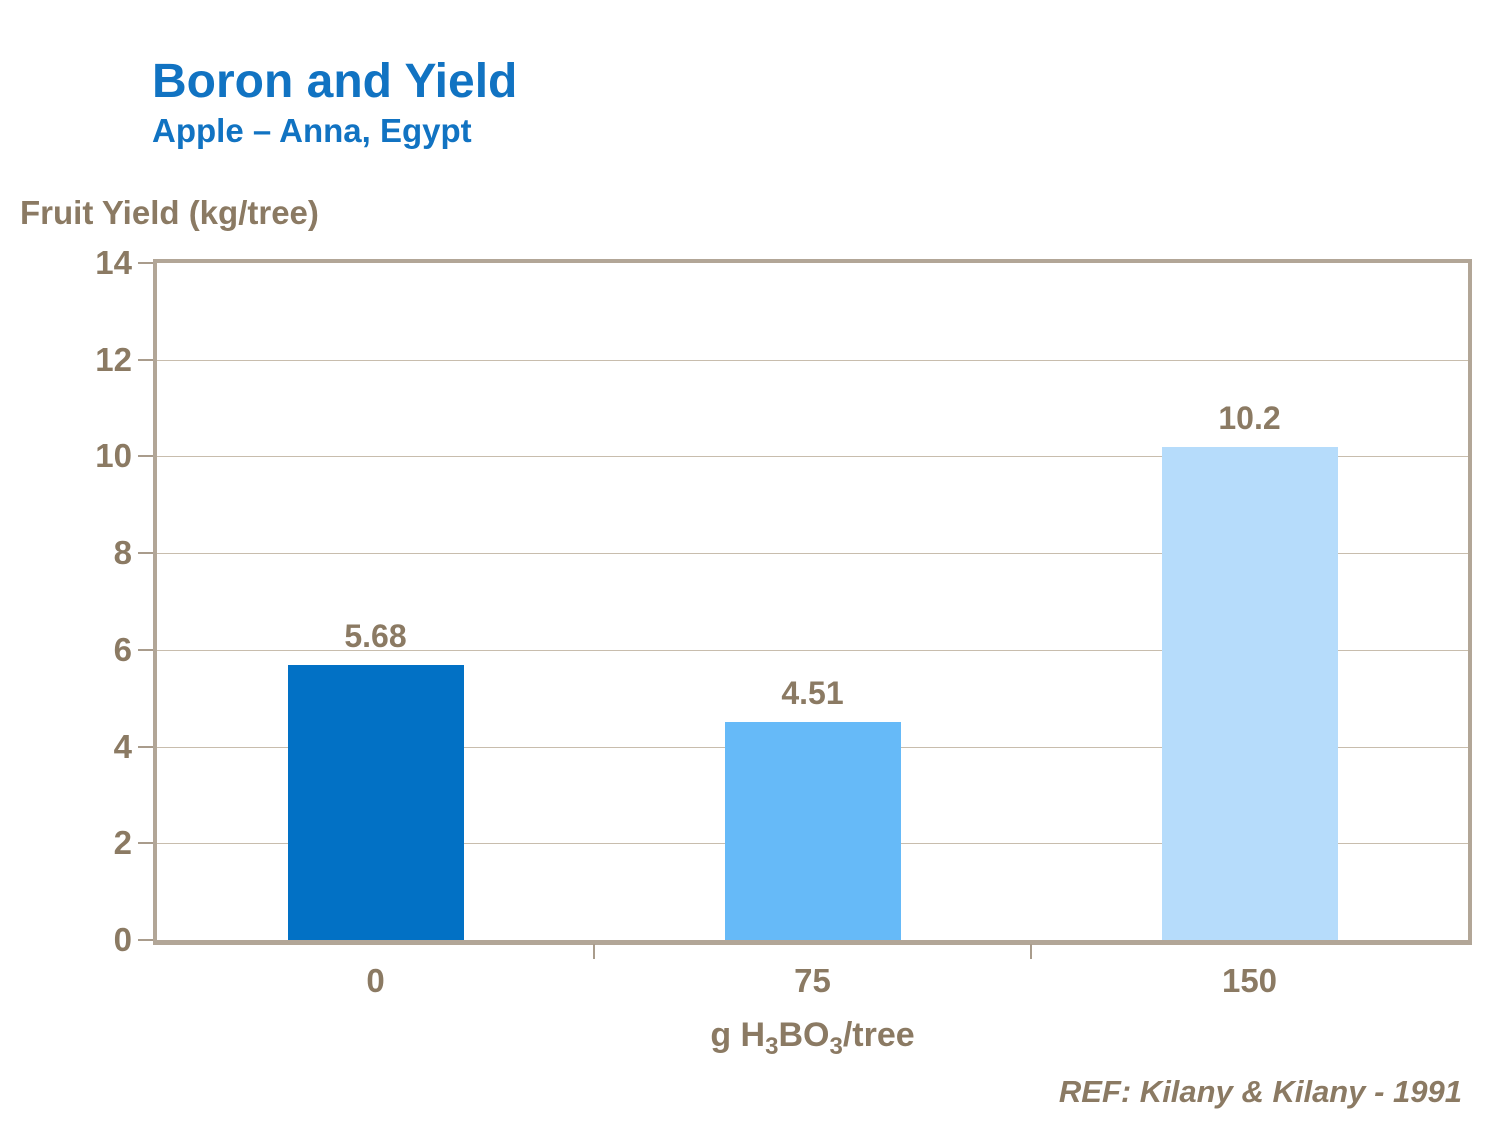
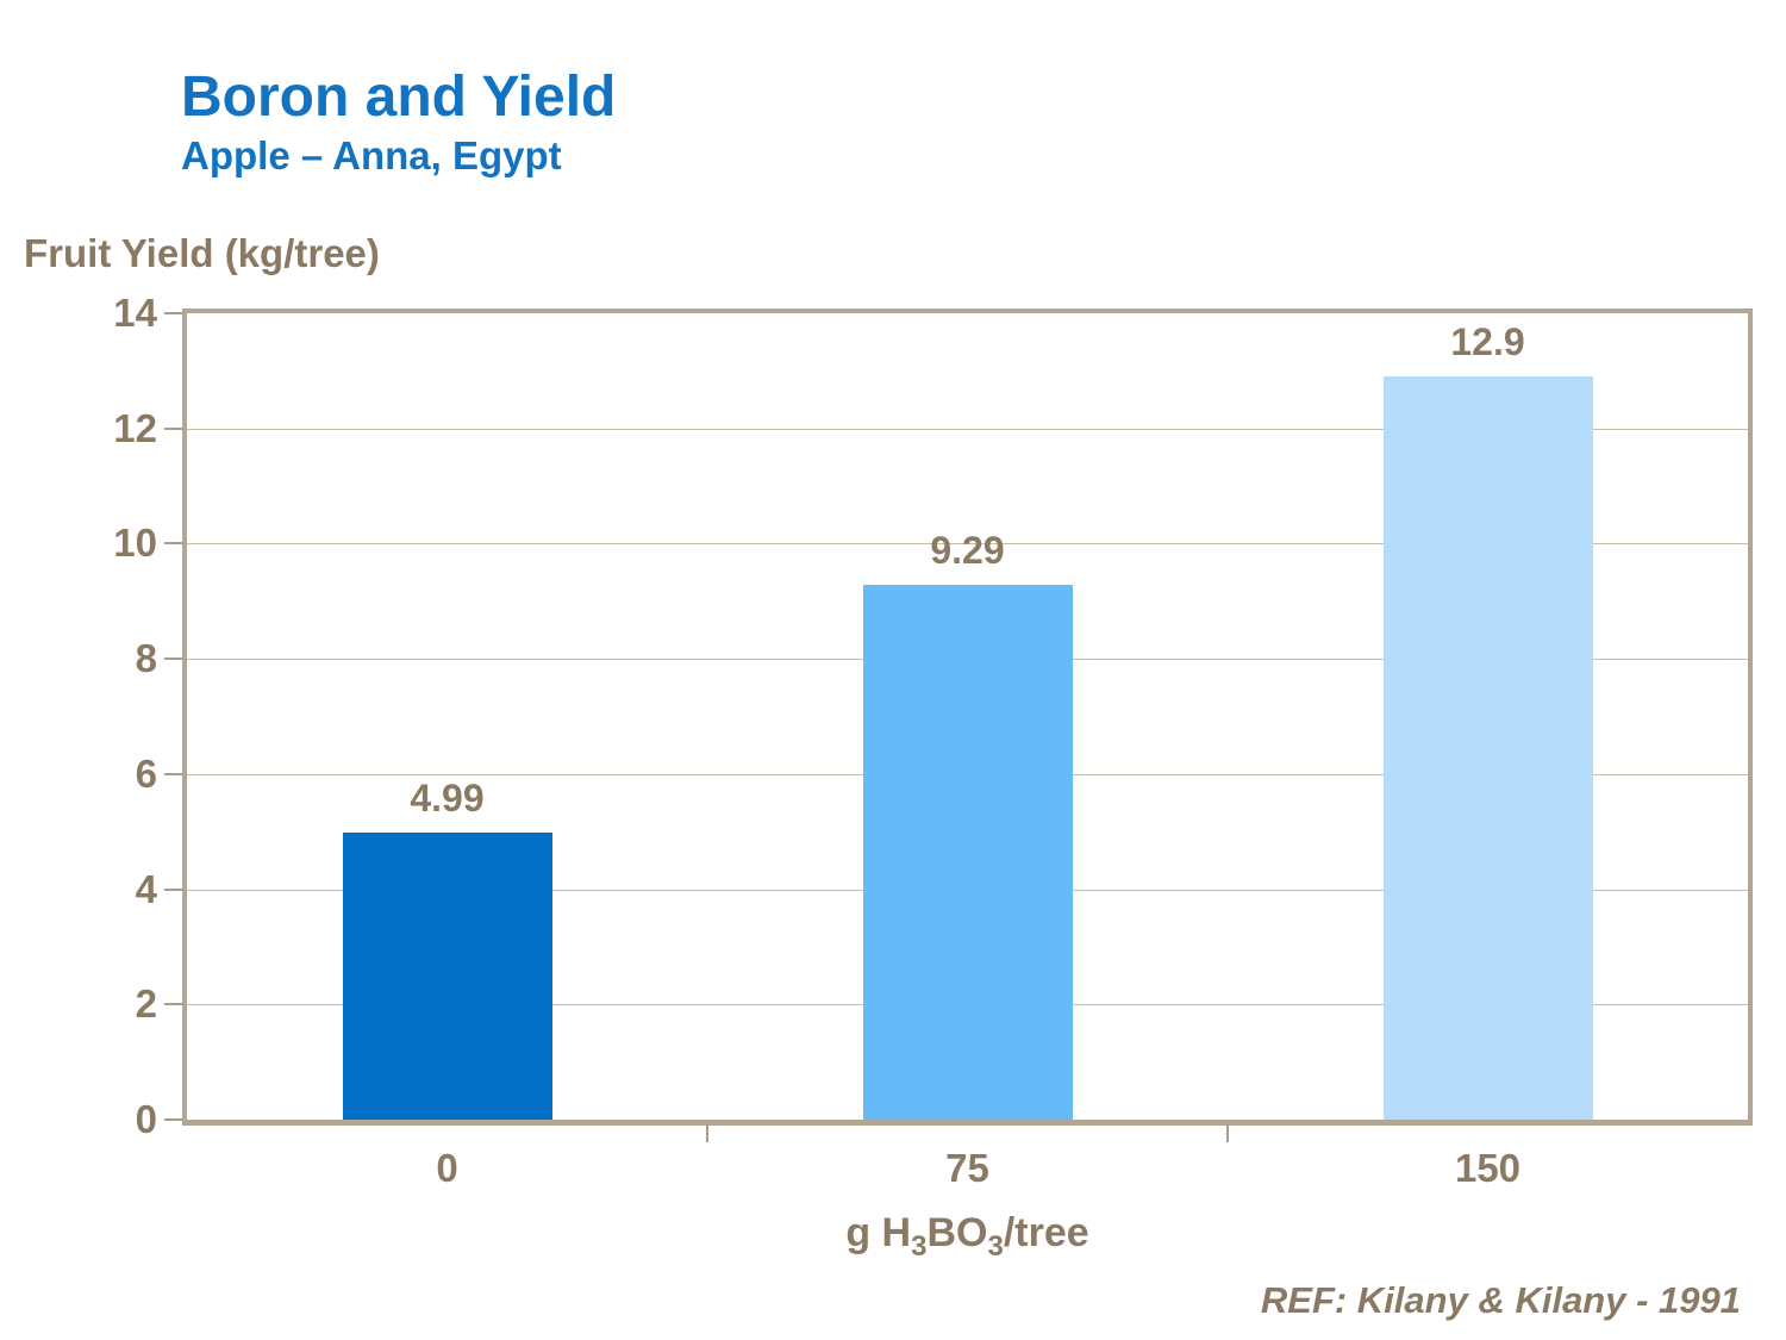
0: 5.68 -> 4.99
75: 4.51 -> 9.29
150: 10.2 -> 12.9
